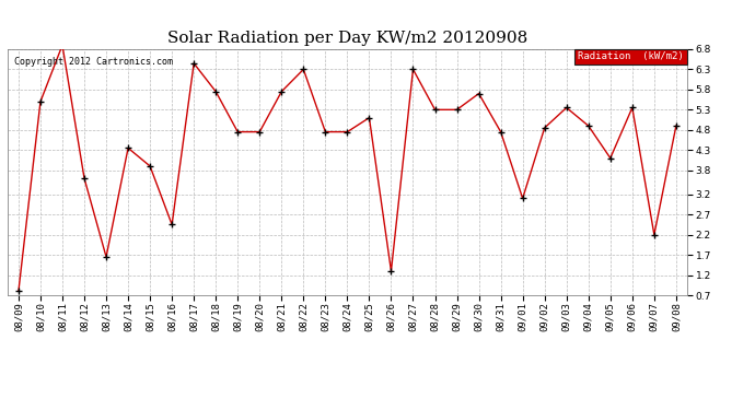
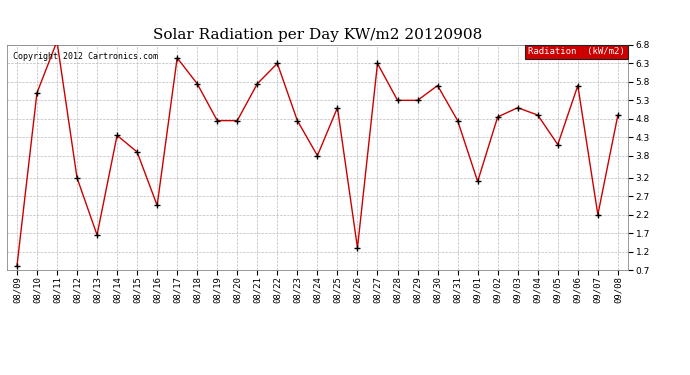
08/12: 3.60 -> 3.20
08/24: 4.75 -> 3.80
09/03: 5.35 -> 5.10
09/06: 5.35 -> 5.70
